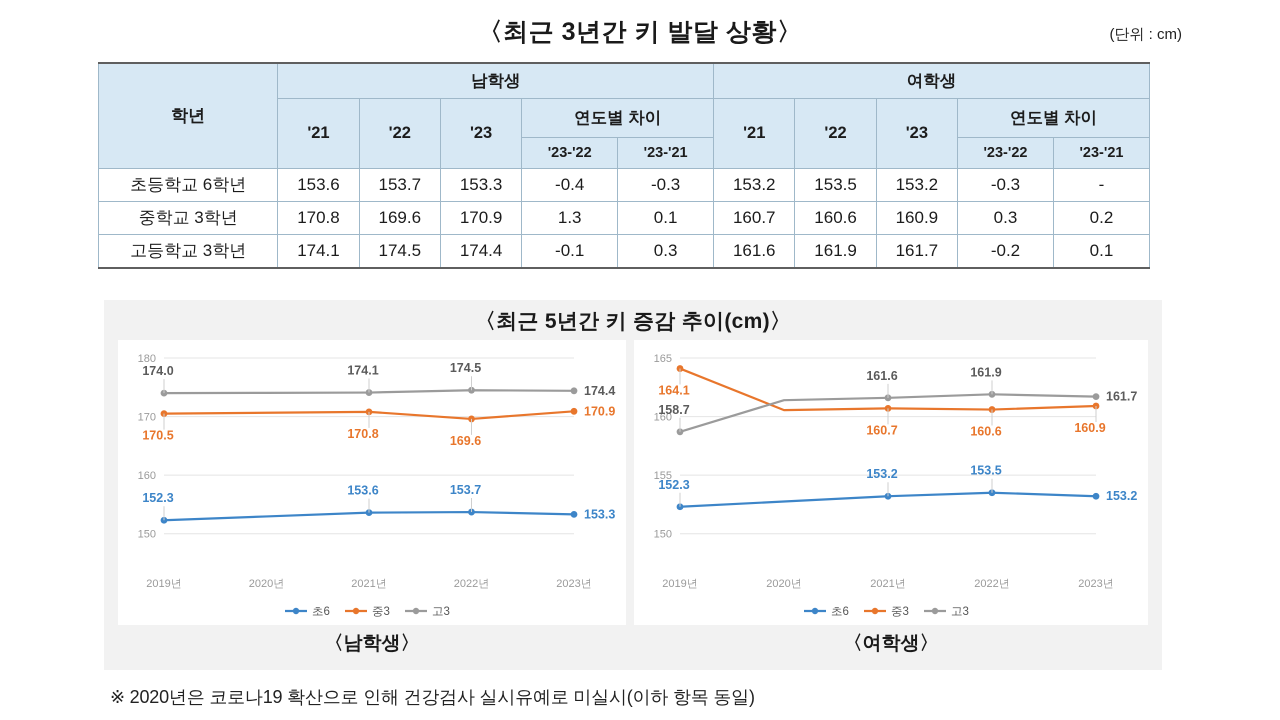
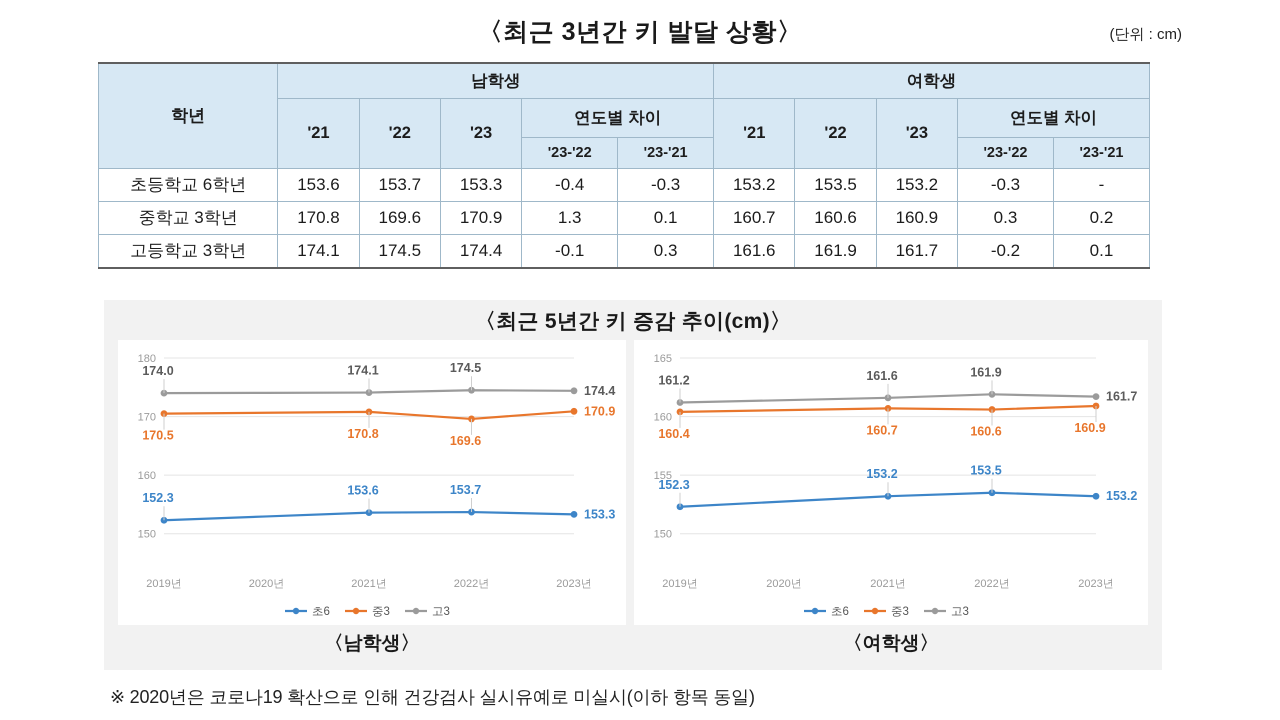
〈여학생〉/중3/2019년: 164.1 -> 160.4
〈여학생〉/고3/2019년: 158.7 -> 161.2
